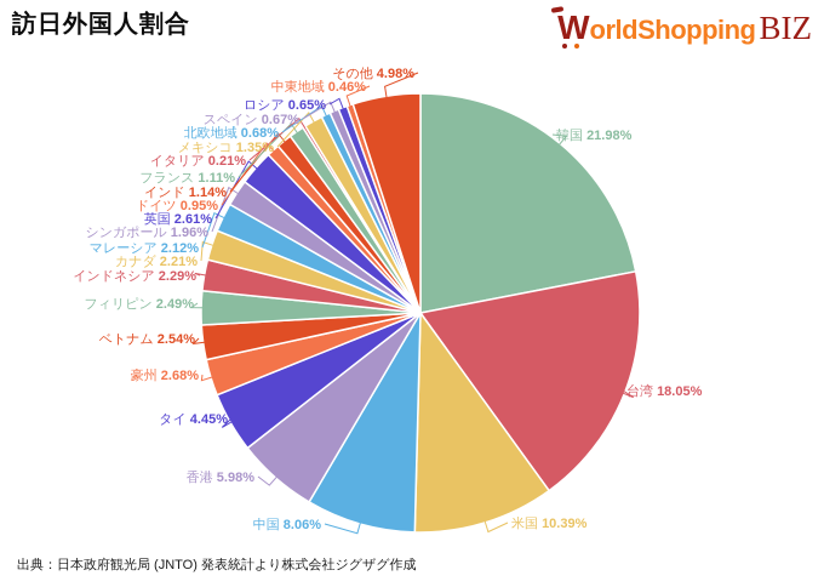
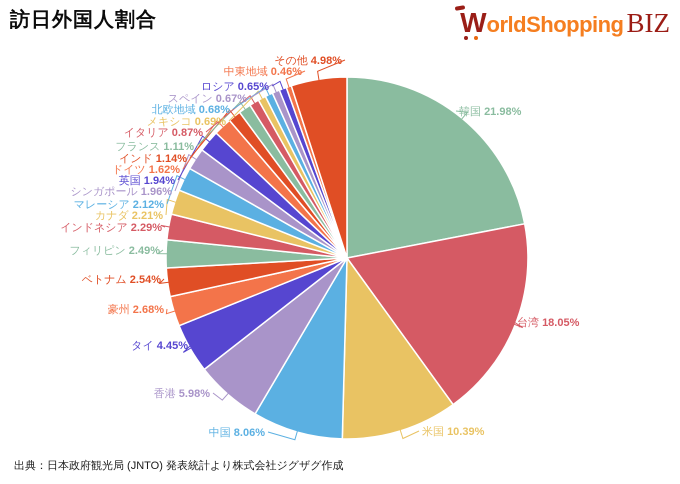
英国: 2.61% -> 1.94%
ドイツ: 0.95% -> 1.62%
イタリア: 0.21% -> 0.87%
メキシコ: 1.35% -> 0.69%
